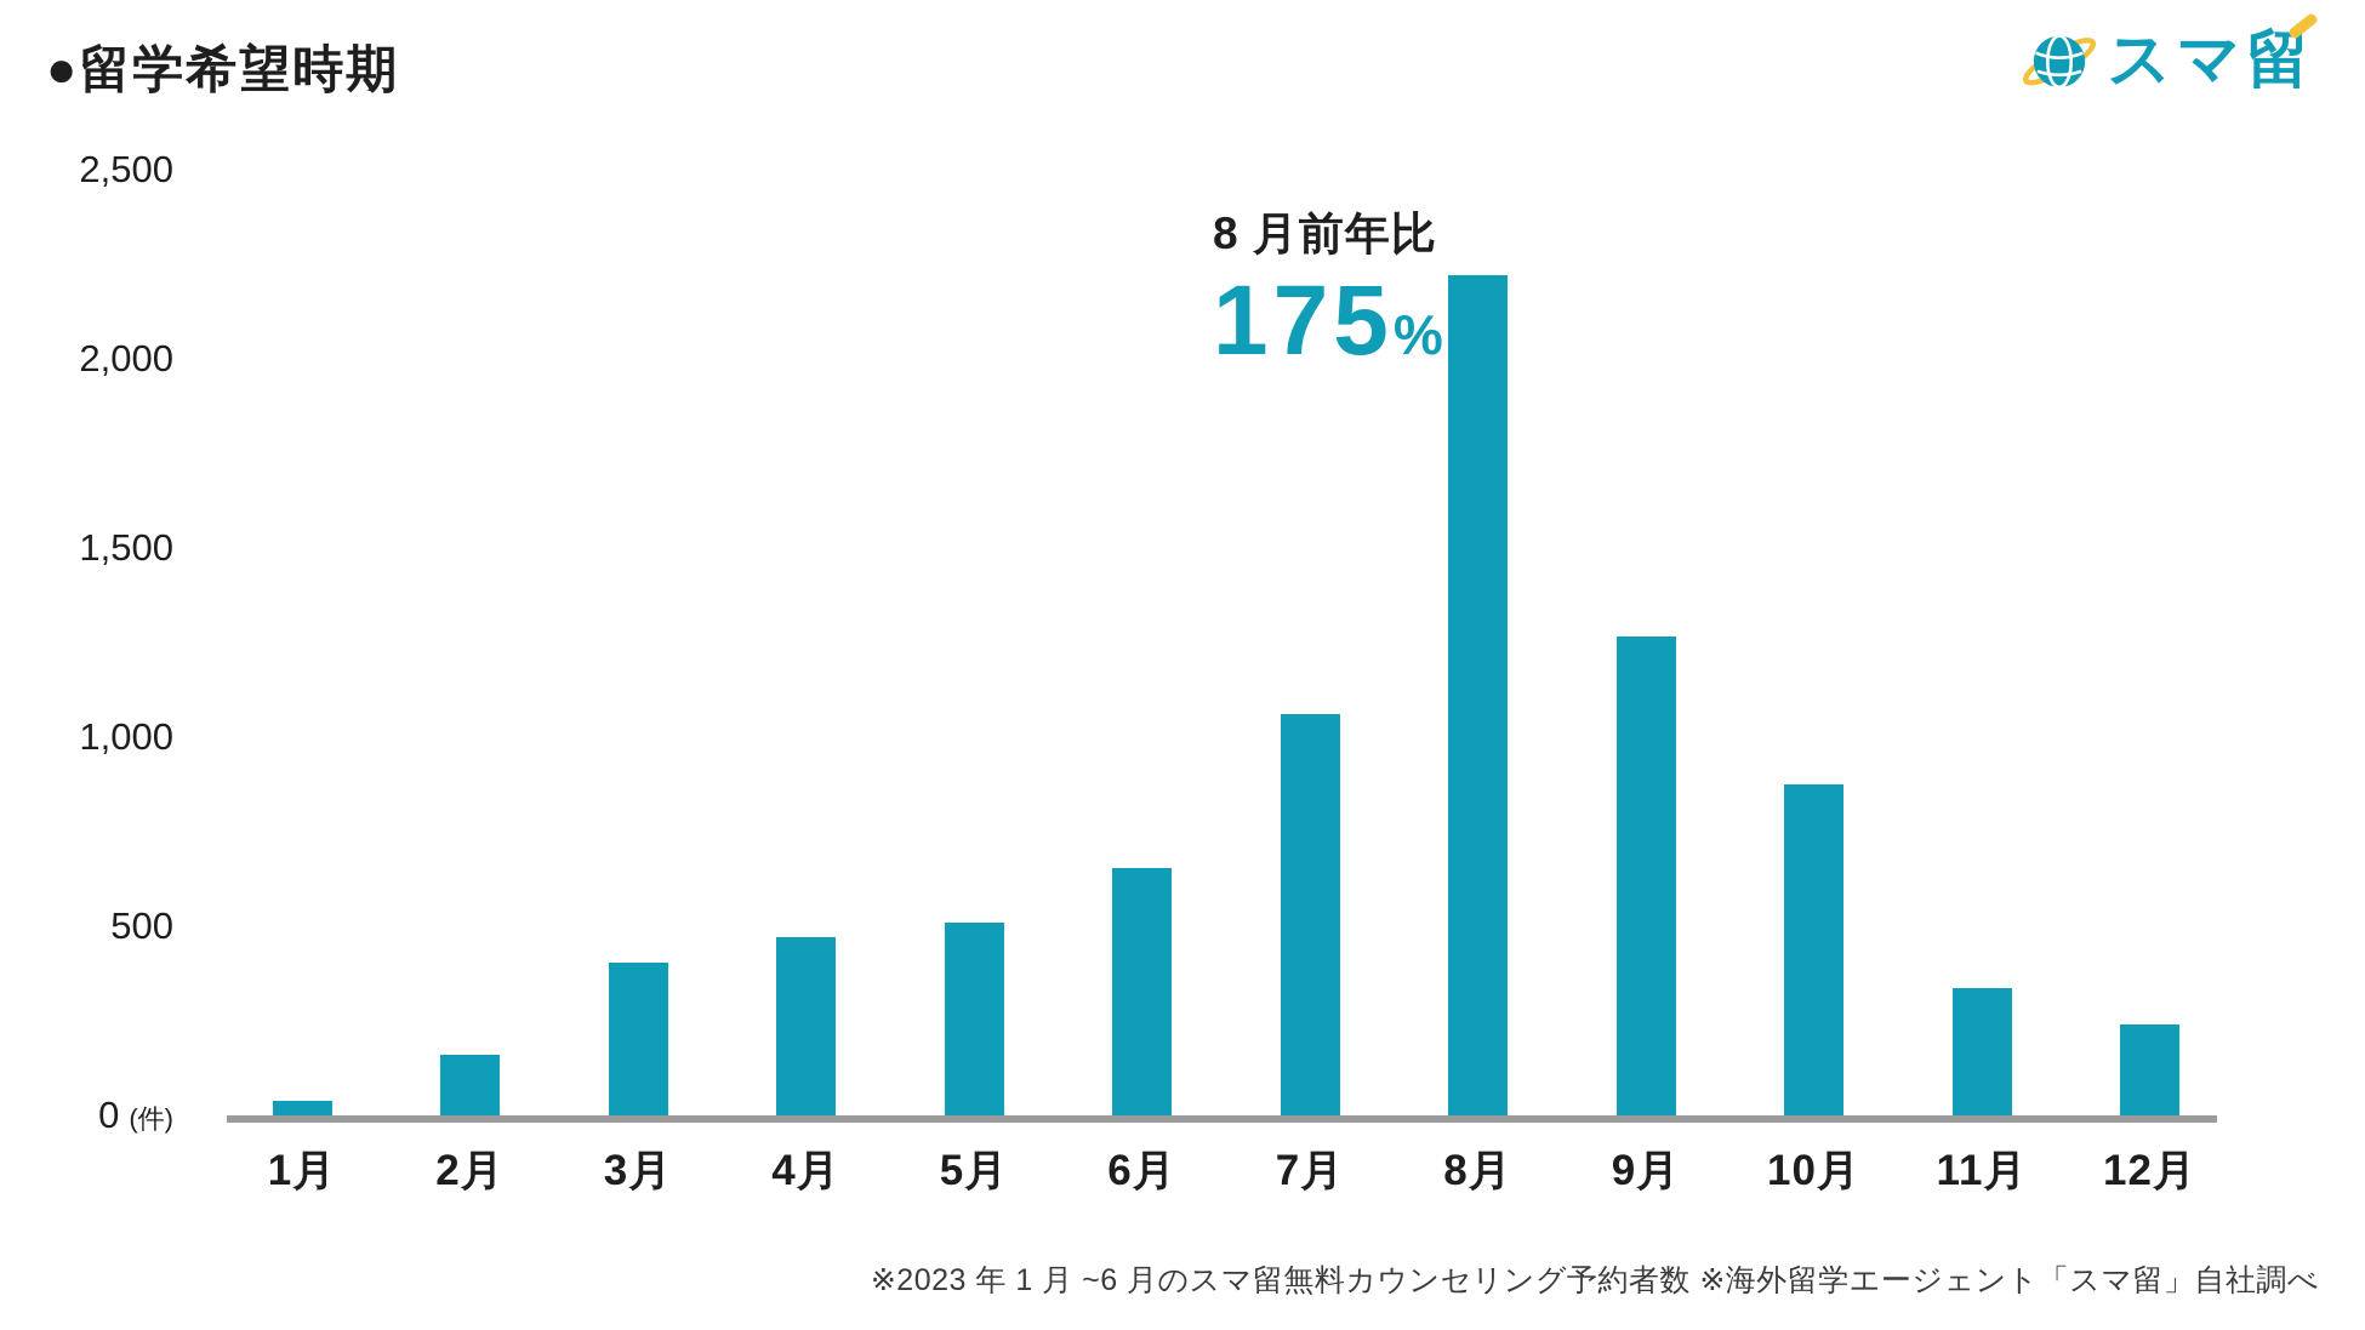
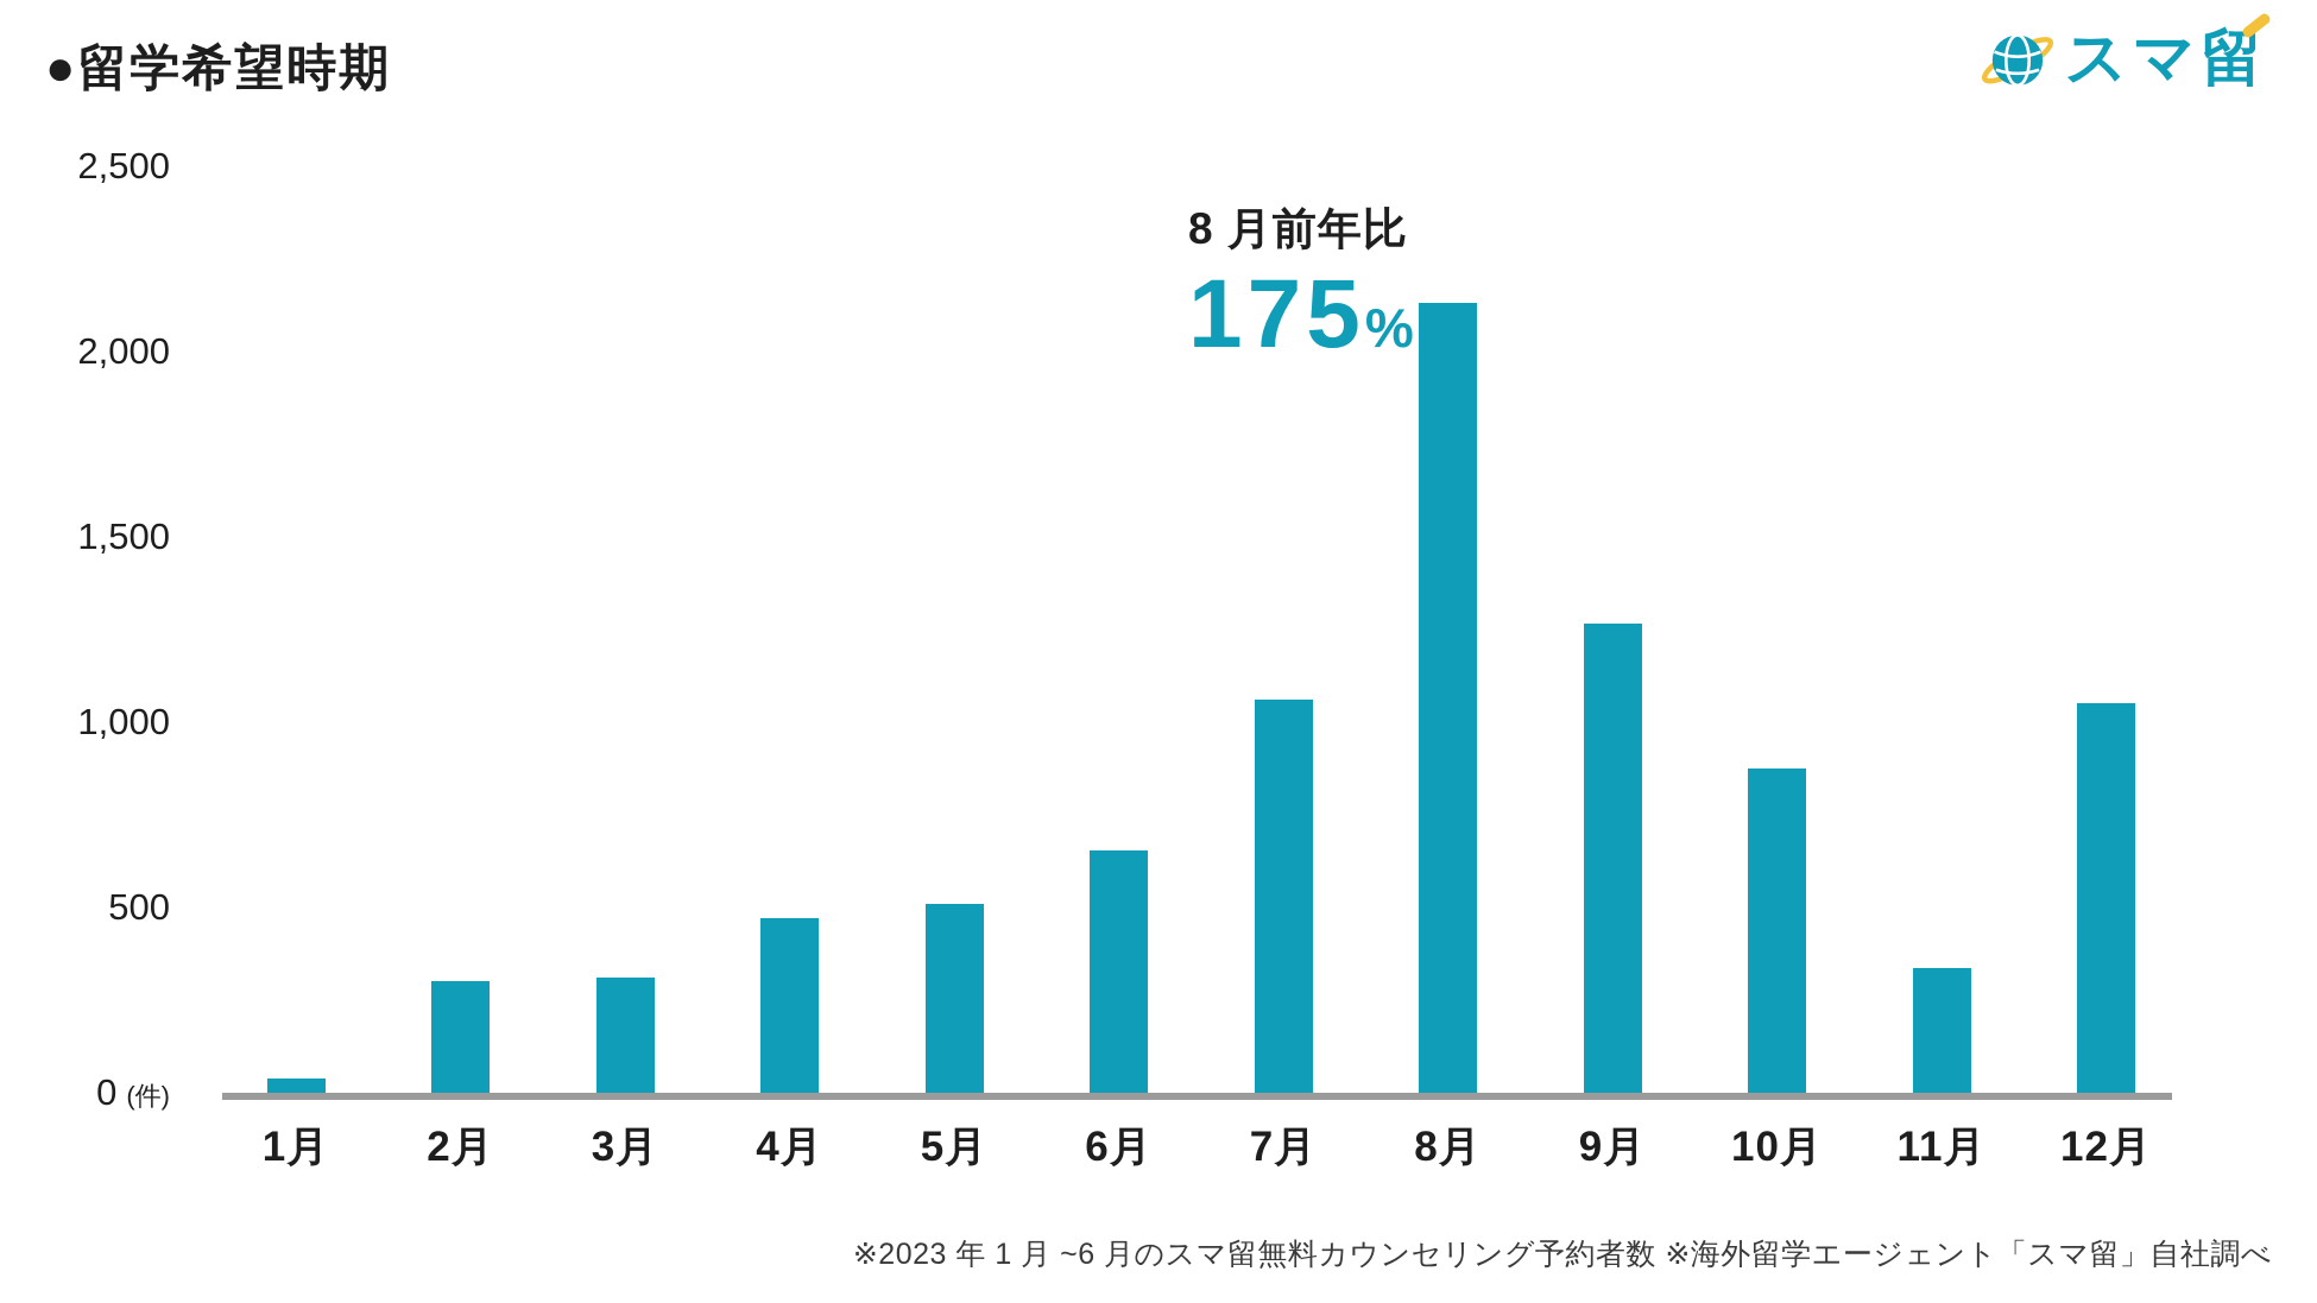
2月: 160 -> 300
3月: 400 -> 310
8月: 2220 -> 2130
12月: 240 -> 1050
